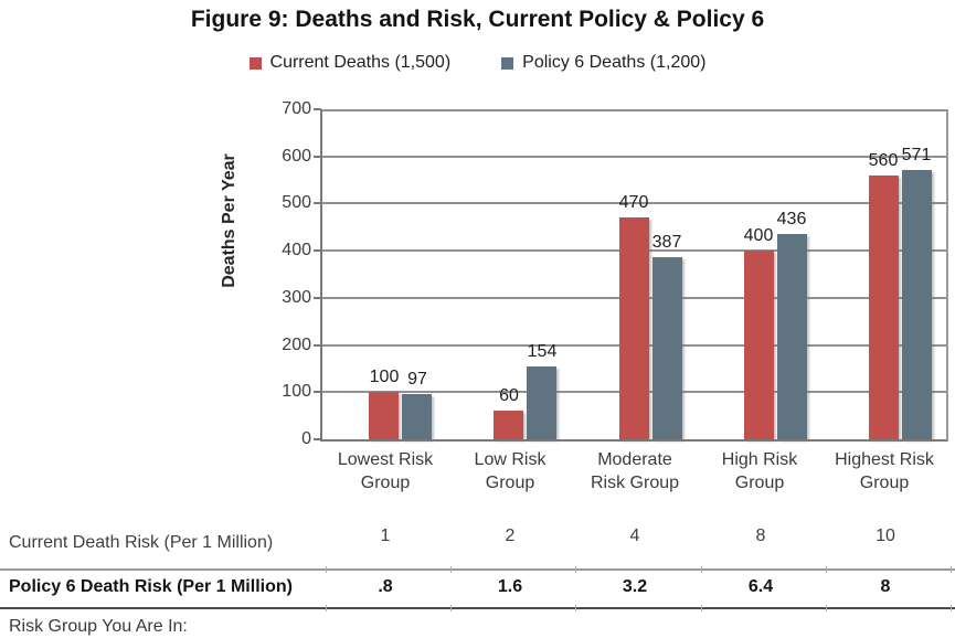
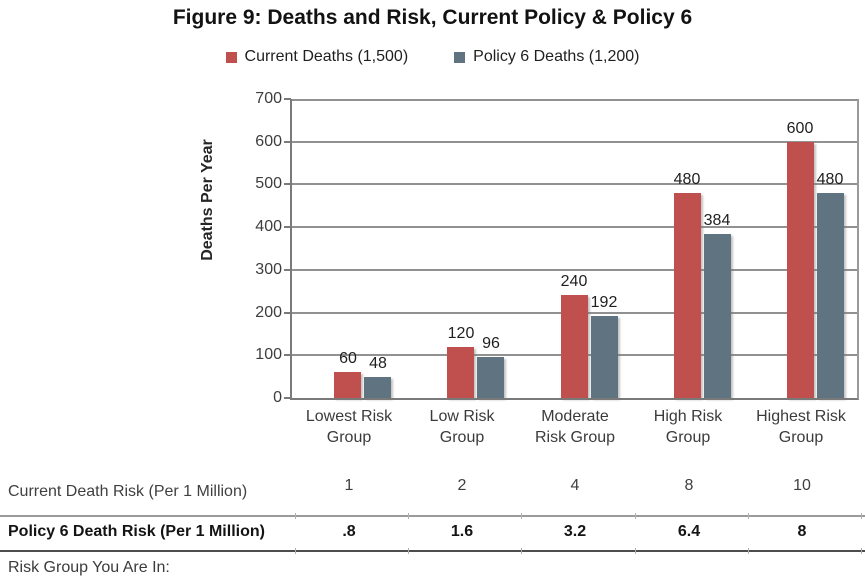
Current Deaths (1,500)/Lowest Risk Group: 100 -> 60
Policy 6 Deaths (1,200)/Lowest Risk Group: 97 -> 48
Current Deaths (1,500)/Low Risk Group: 60 -> 120
Policy 6 Deaths (1,200)/Low Risk Group: 154 -> 96
Current Deaths (1,500)/Moderate Risk Group: 470 -> 240
Policy 6 Deaths (1,200)/Moderate Risk Group: 387 -> 192
Current Deaths (1,500)/High Risk Group: 400 -> 480
Policy 6 Deaths (1,200)/High Risk Group: 436 -> 384
Current Deaths (1,500)/Highest Risk Group: 560 -> 600
Policy 6 Deaths (1,200)/Highest Risk Group: 571 -> 480
